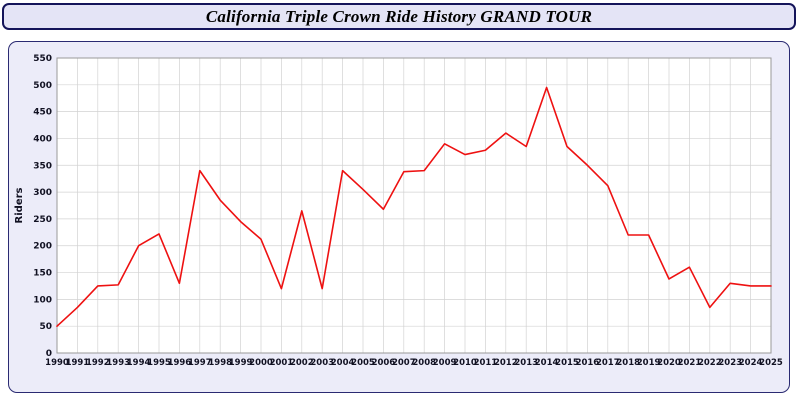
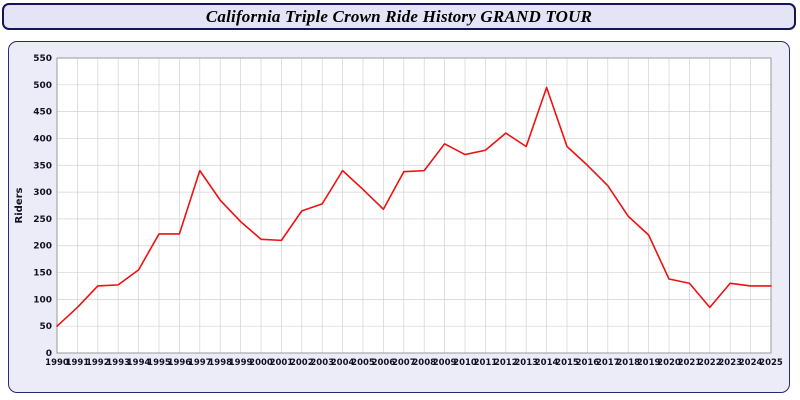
1994: 200 -> 160
1996: 130 -> 220
2001: 120 -> 210
2003: 120 -> 280
2018: 220 -> 260
2021: 160 -> 130
